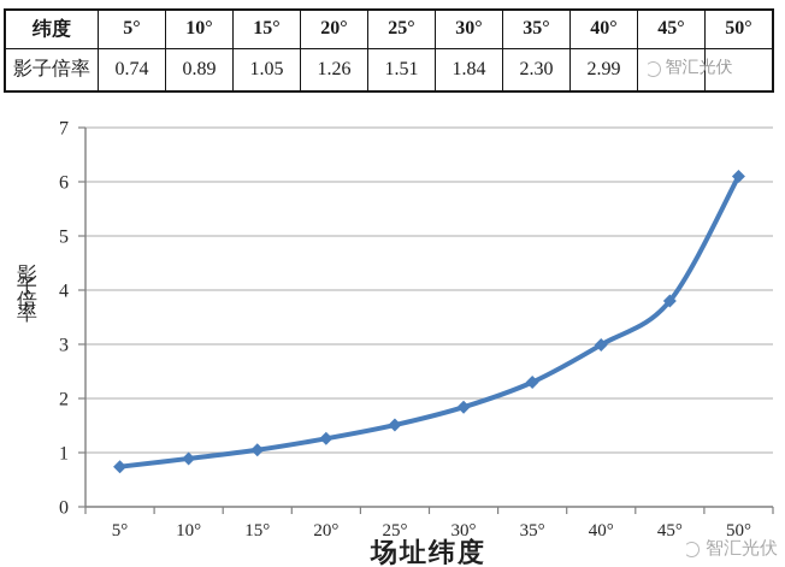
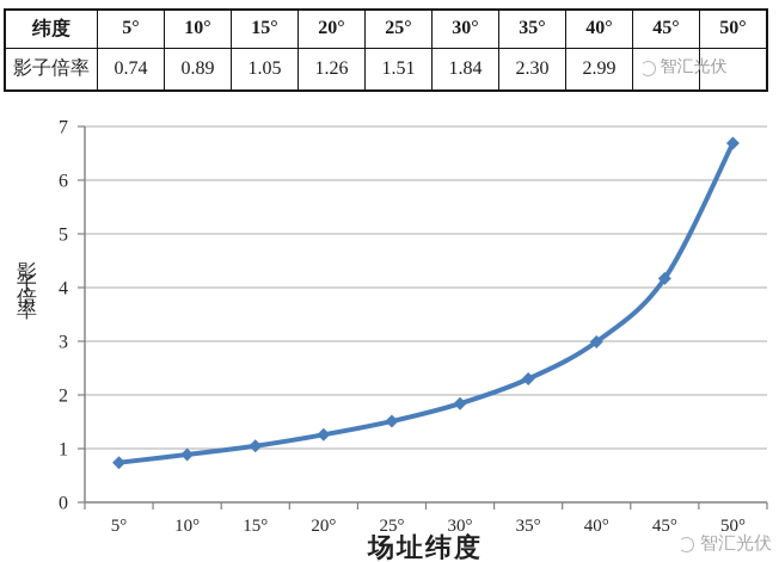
45°: 3.8 -> 4.2
50°: 6.1 -> 6.7
